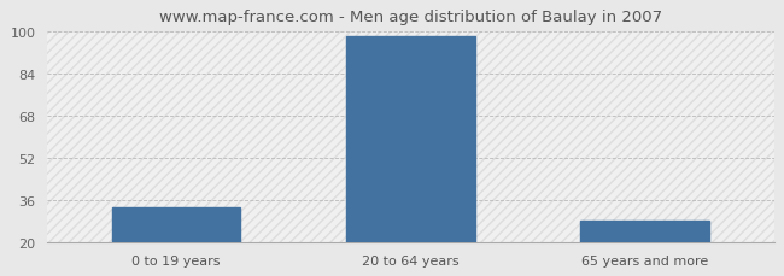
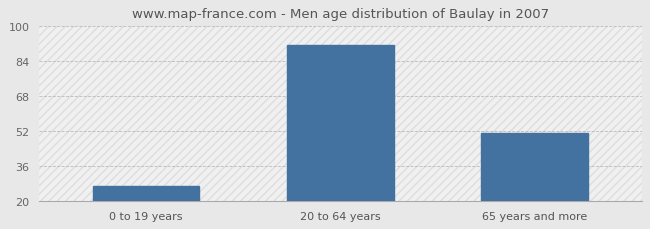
0 to 19 years: 33 -> 27
20 to 64 years: 98 -> 91
65 years and more: 28 -> 51
